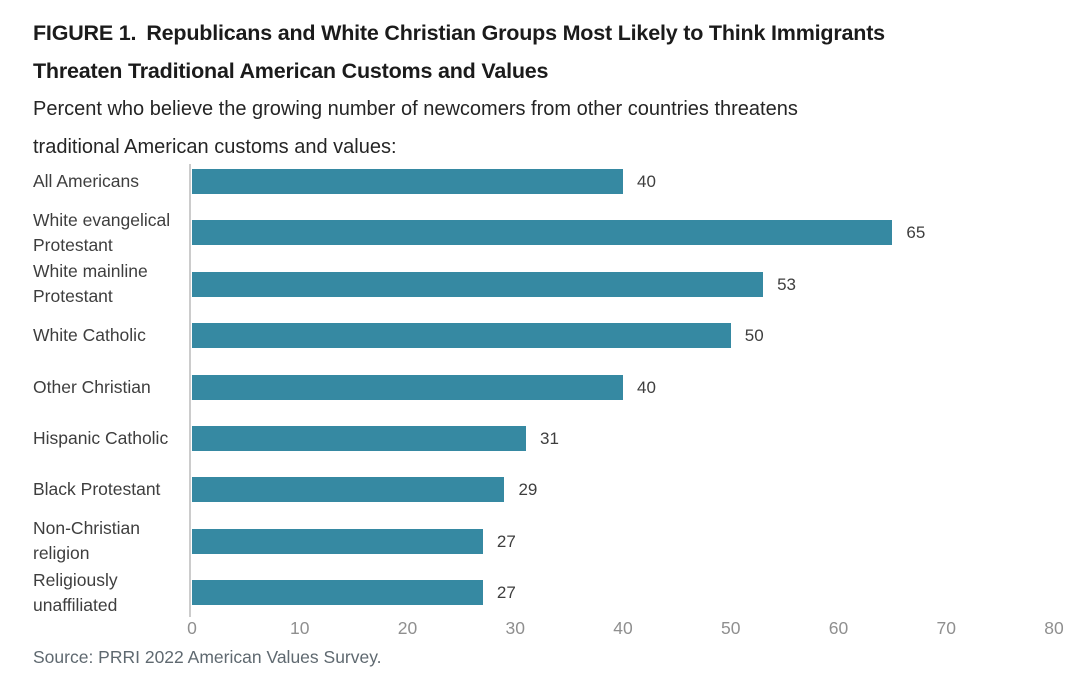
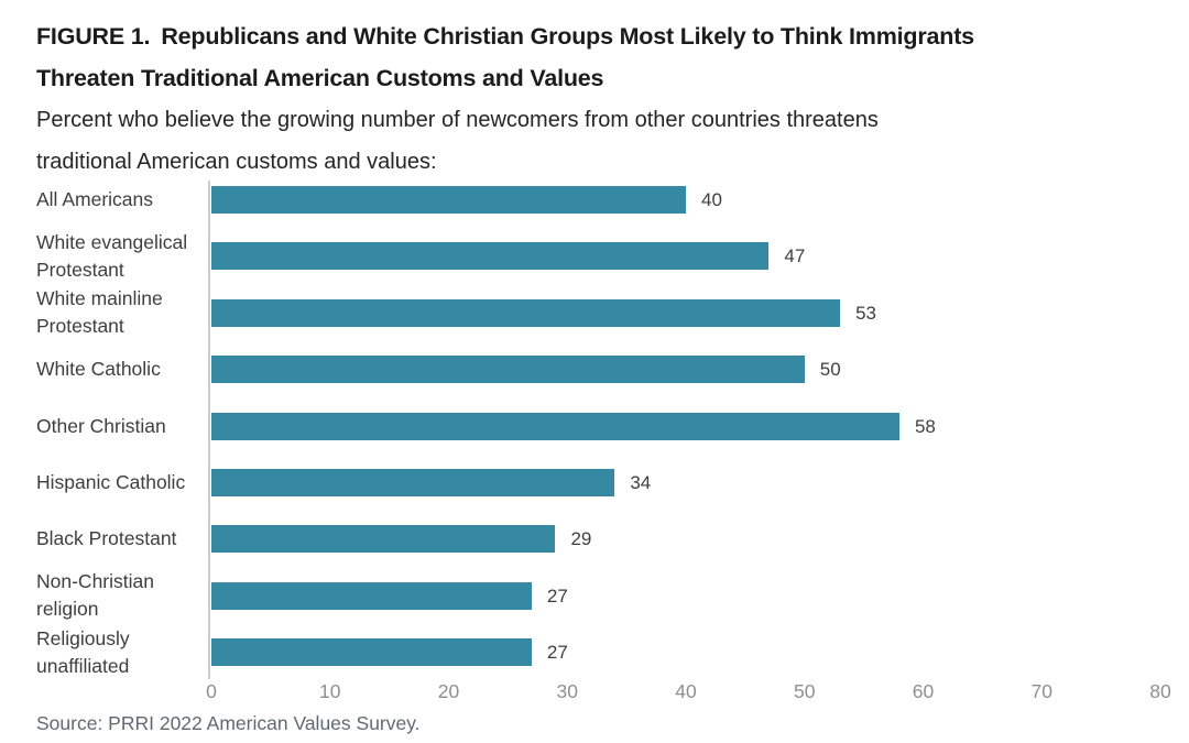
White evangelical Protestant: 65 -> 47
Other Christian: 40 -> 58
Hispanic Catholic: 31 -> 34
